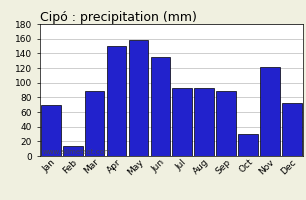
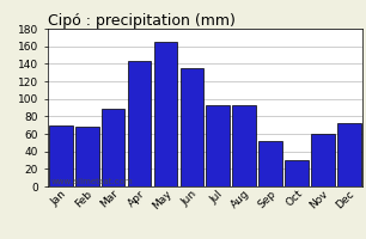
Feb: 14 -> 68
Apr: 150 -> 143
May: 158 -> 165
Sep: 88 -> 52
Nov: 122 -> 60
